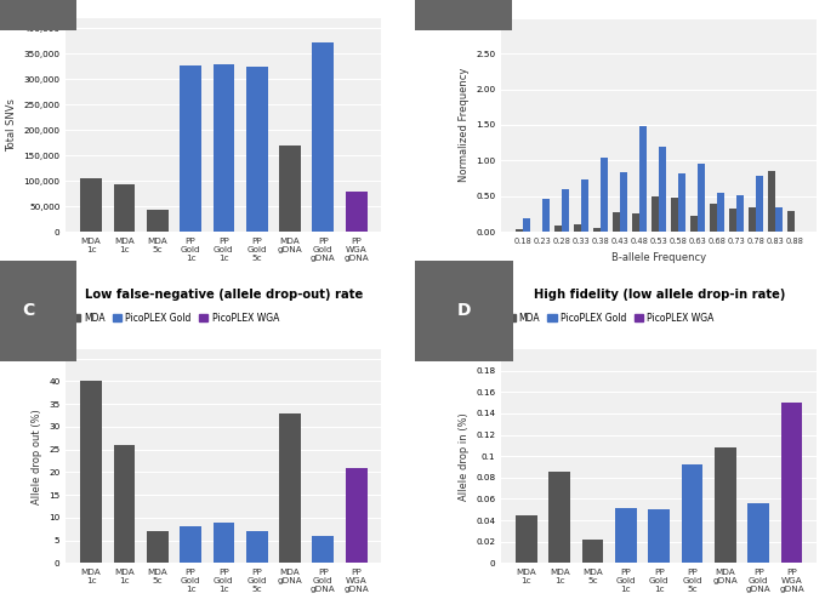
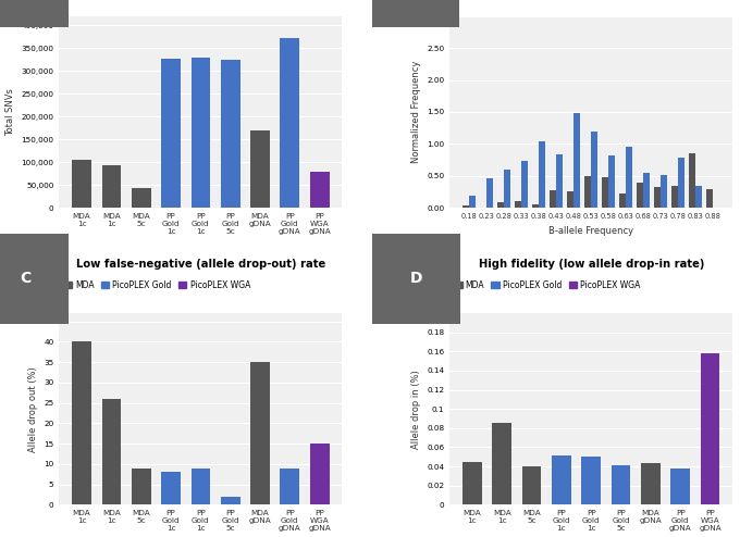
Low false-negative (allele drop-out) rate/MDA 5c: 7 -> 9
Low false-negative (allele drop-out) rate/PP Gold 5c: 7 -> 2
Low false-negative (allele drop-out) rate/MDA gDNA: 33 -> 35
Low false-negative (allele drop-out) rate/PP Gold gDNA: 6 -> 9
Low false-negative (allele drop-out) rate/PP WGA gDNA: 21 -> 15
High fidelity (low allele drop-in rate)/MDA 5c: 0.022 -> 0.040
High fidelity (low allele drop-in rate)/PP Gold 5c: 0.092 -> 0.041
High fidelity (low allele drop-in rate)/MDA gDNA: 0.108 -> 0.044
High fidelity (low allele drop-in rate)/PP Gold gDNA: 0.056 -> 0.038
High fidelity (low allele drop-in rate)/PP WGA gDNA: 0.150 -> 0.158
